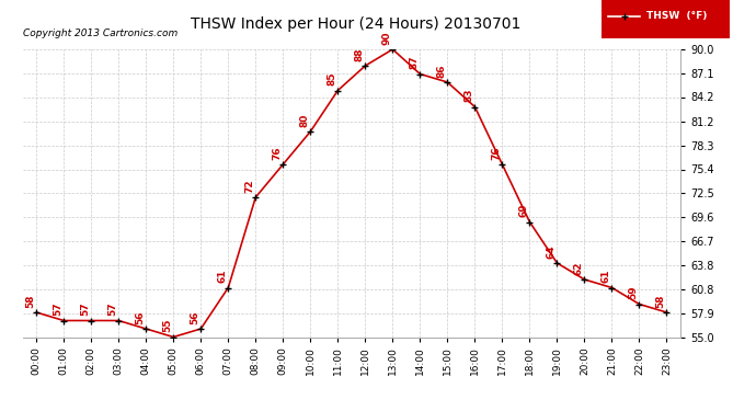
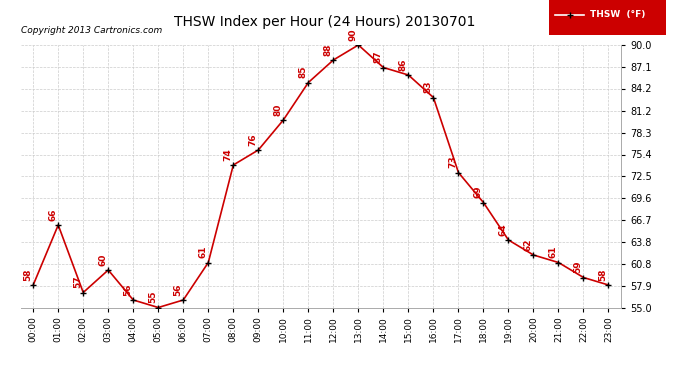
01:00: 57 -> 66
03:00: 57 -> 60
08:00: 72 -> 74
17:00: 76 -> 73
